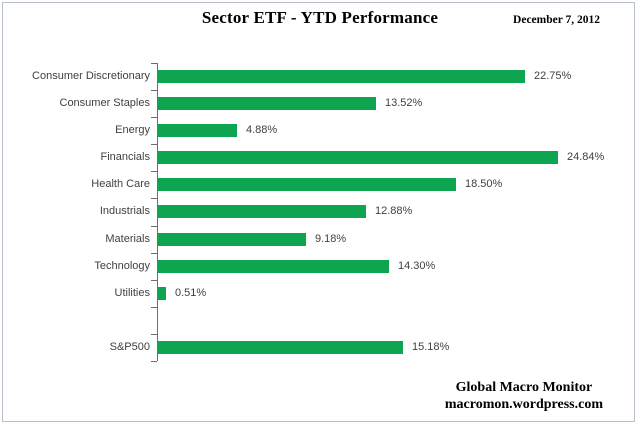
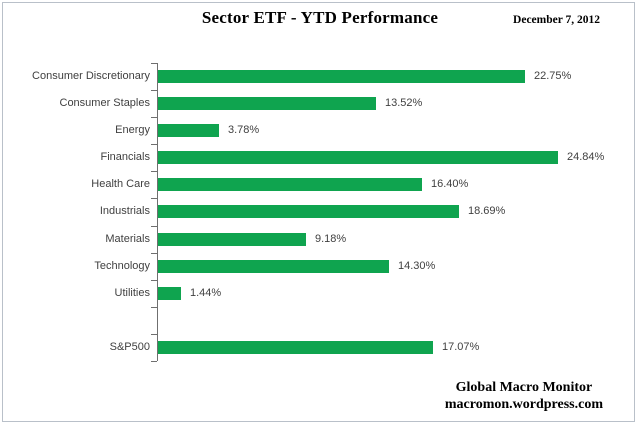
Energy: 4.88% -> 3.78%
Health Care: 18.50% -> 16.40%
Industrials: 12.88% -> 18.69%
Utilities: 0.51% -> 1.44%
S&P500: 15.18% -> 17.07%
